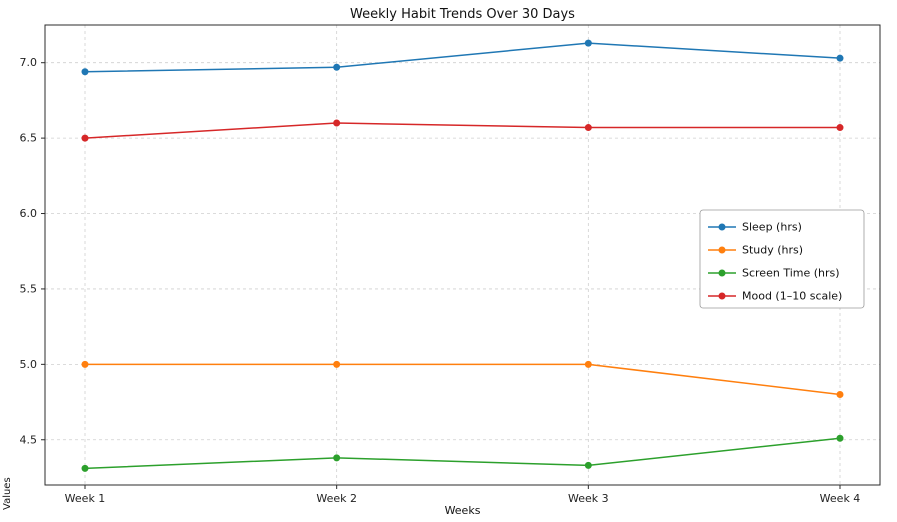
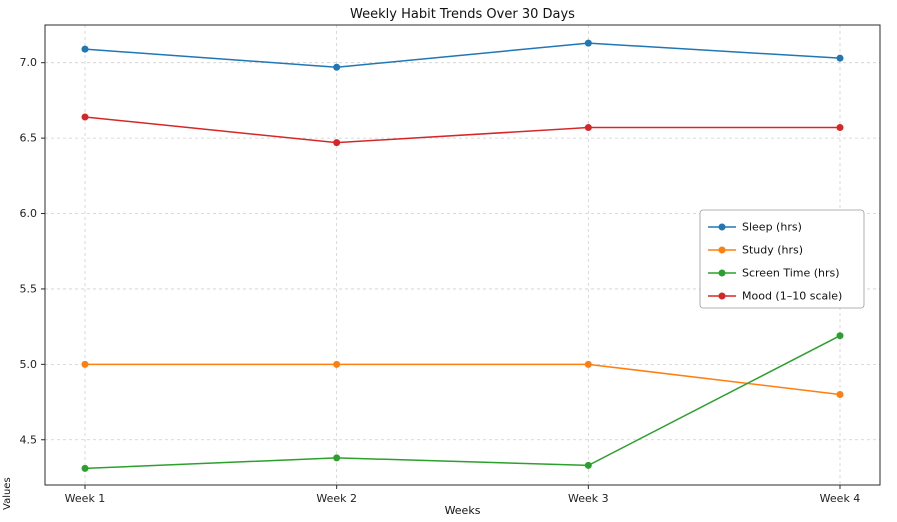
Sleep (hrs)/Week 1: 6.94 -> 7.09
Mood (1–10 scale)/Week 1: 6.50 -> 6.64
Mood (1–10 scale)/Week 2: 6.60 -> 6.47
Screen Time (hrs)/Week 4: 4.51 -> 5.19
